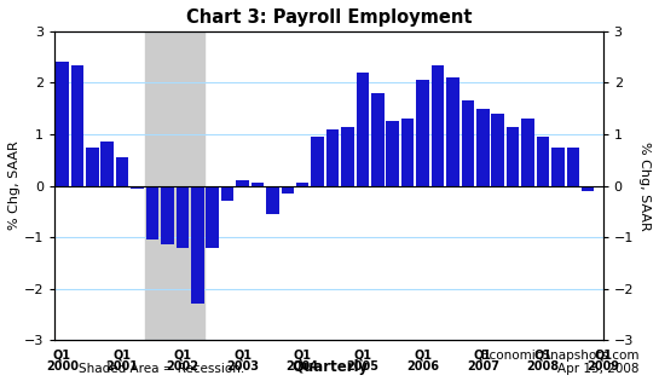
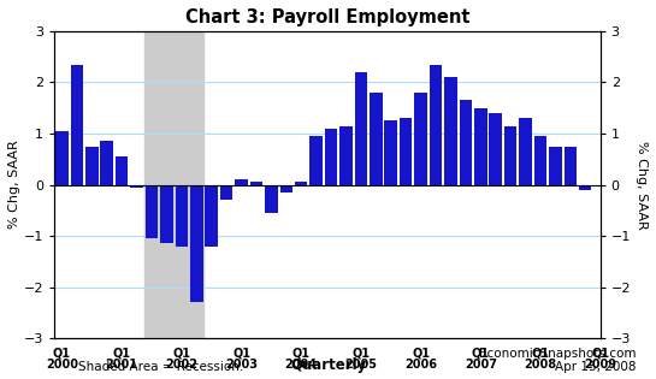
Q1 2000: 2.40 -> 1.05
Q1 2006: 2.05 -> 1.80
